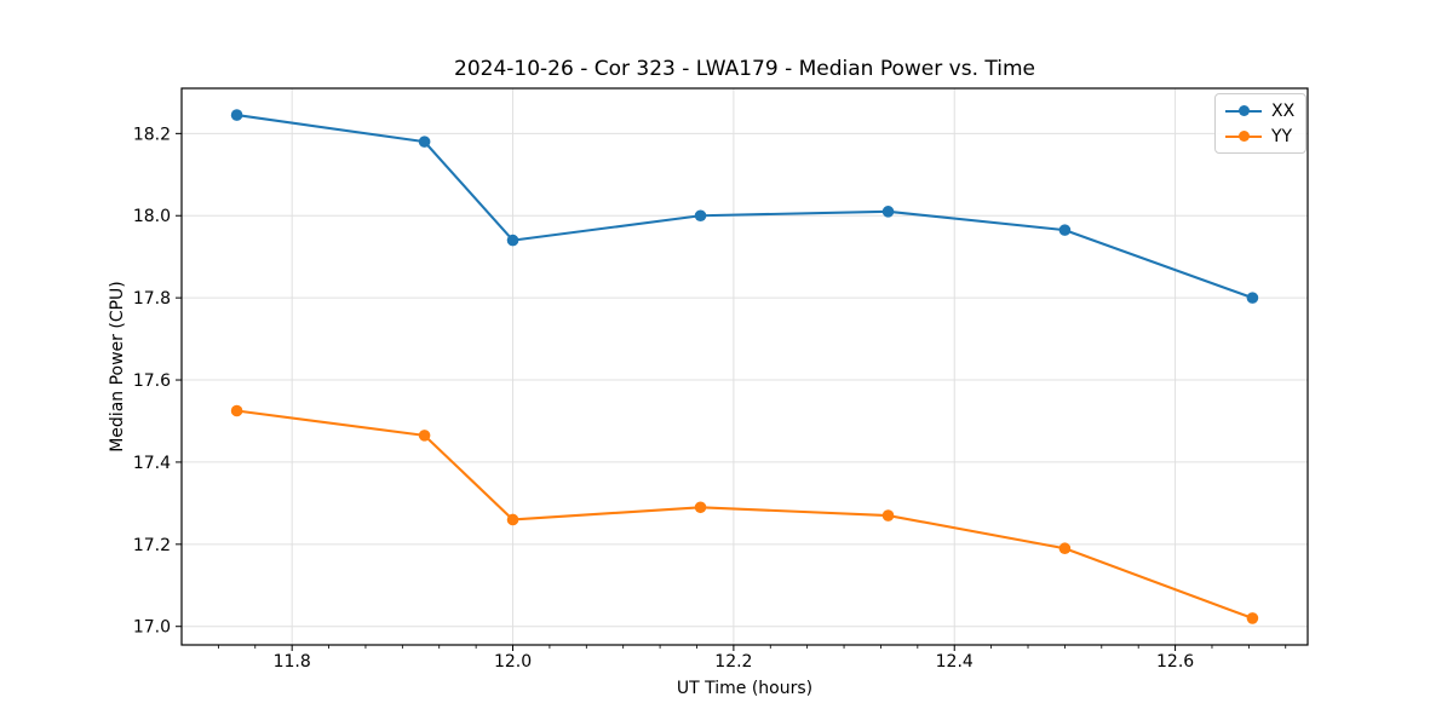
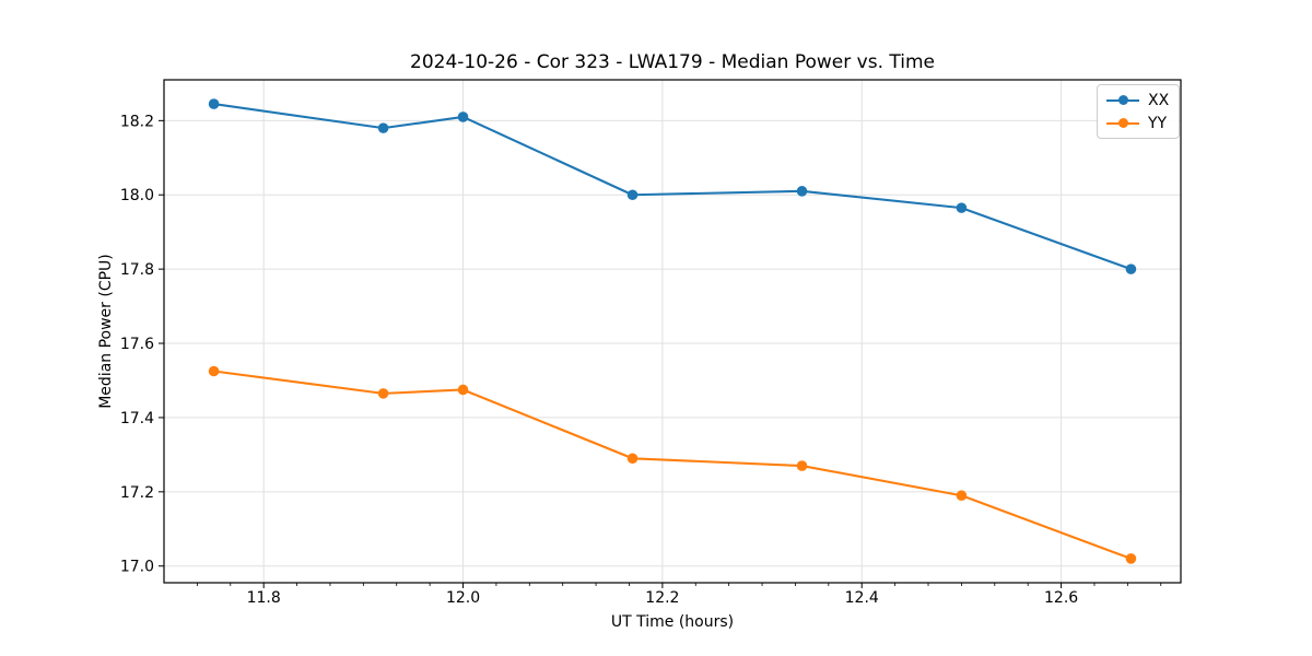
XX/12.0: 17.94 -> 18.21
YY/12.0: 17.26 -> 17.48
